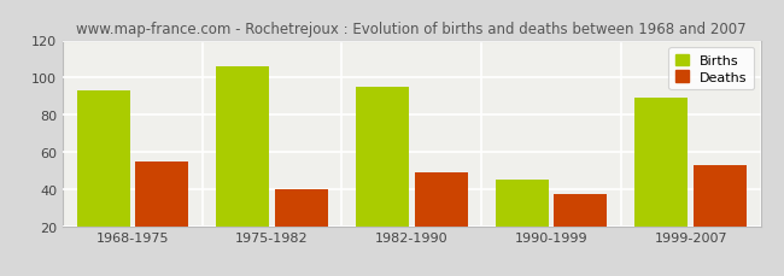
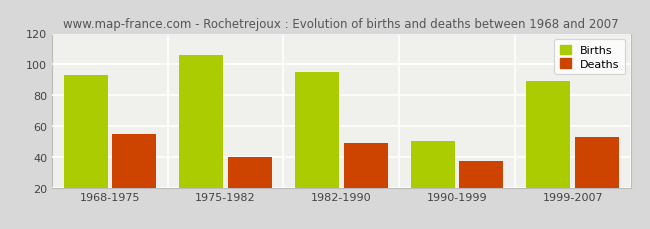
Births/1990-1999: 45 -> 50
